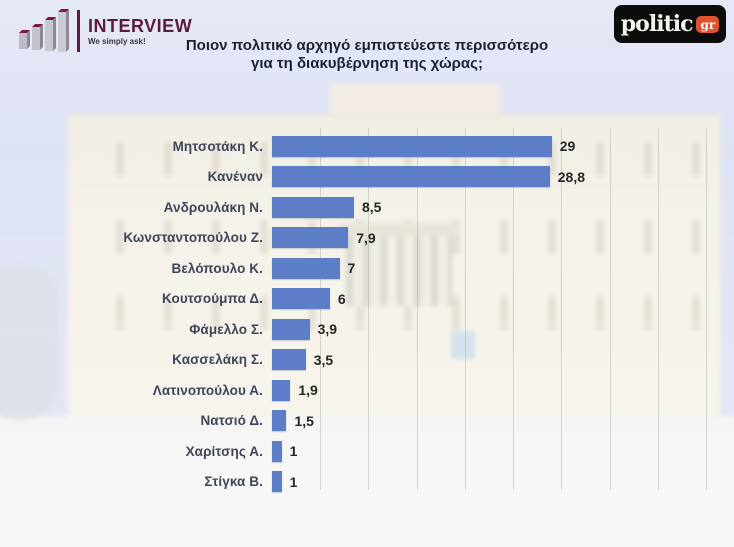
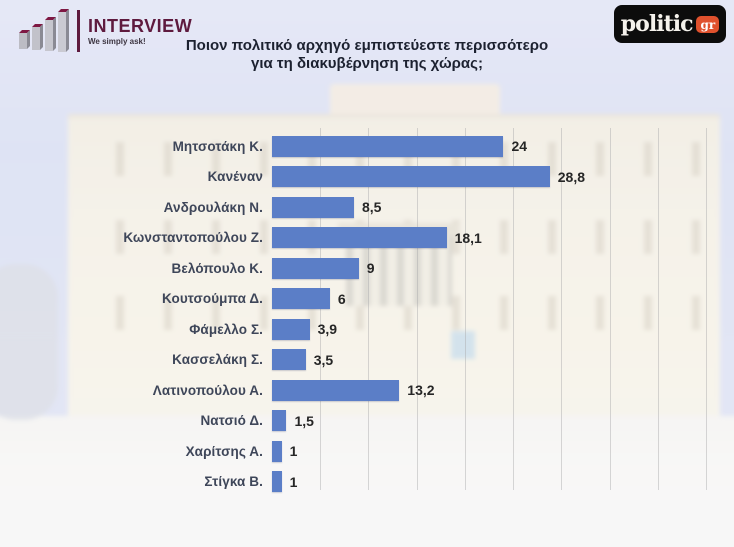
Μητσοτάκη Κ.: 29 -> 24
Κωνσταντοπούλου Ζ.: 7,9 -> 18,1
Βελόπουλο Κ.: 7 -> 9
Λατινοπούλου Α.: 1,9 -> 13,2
